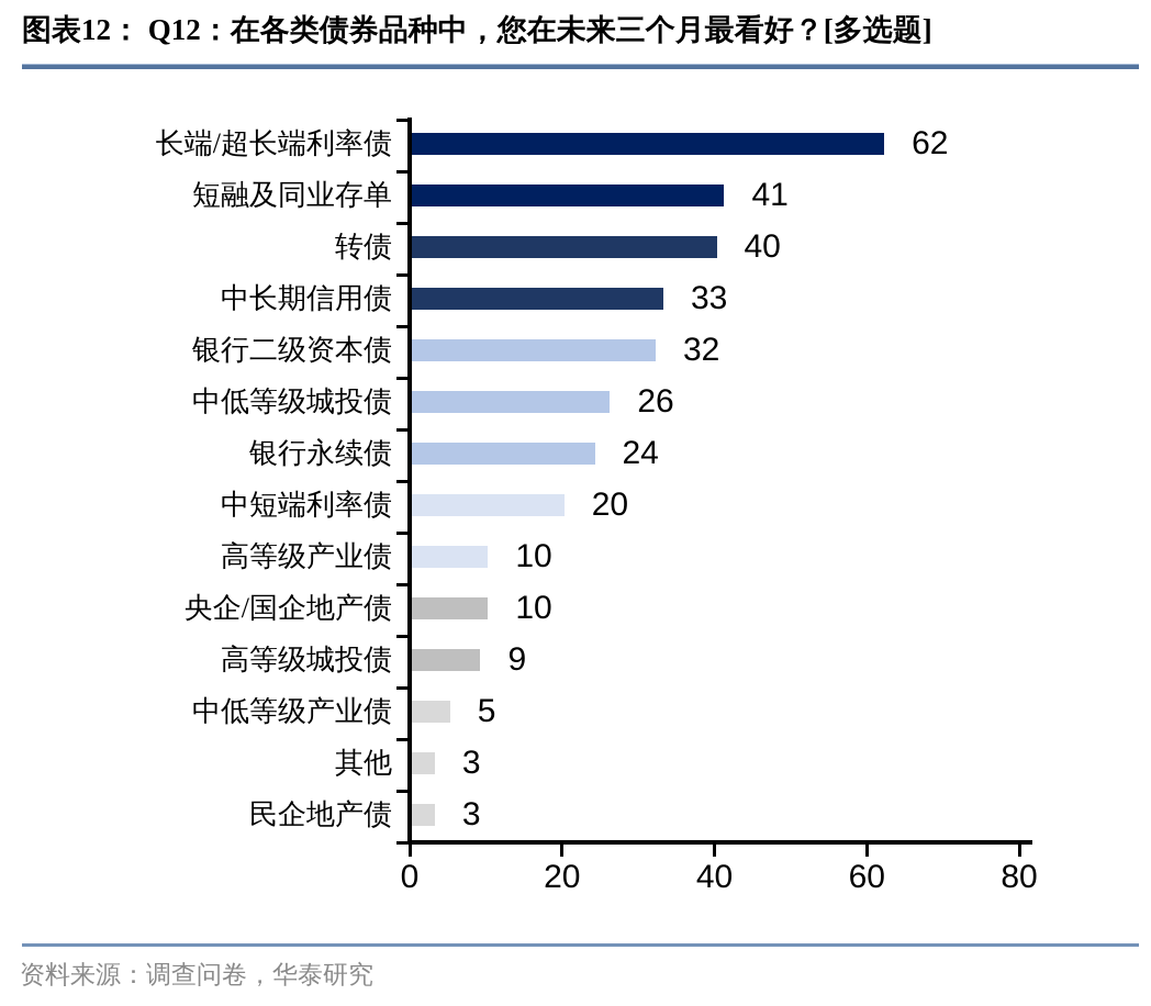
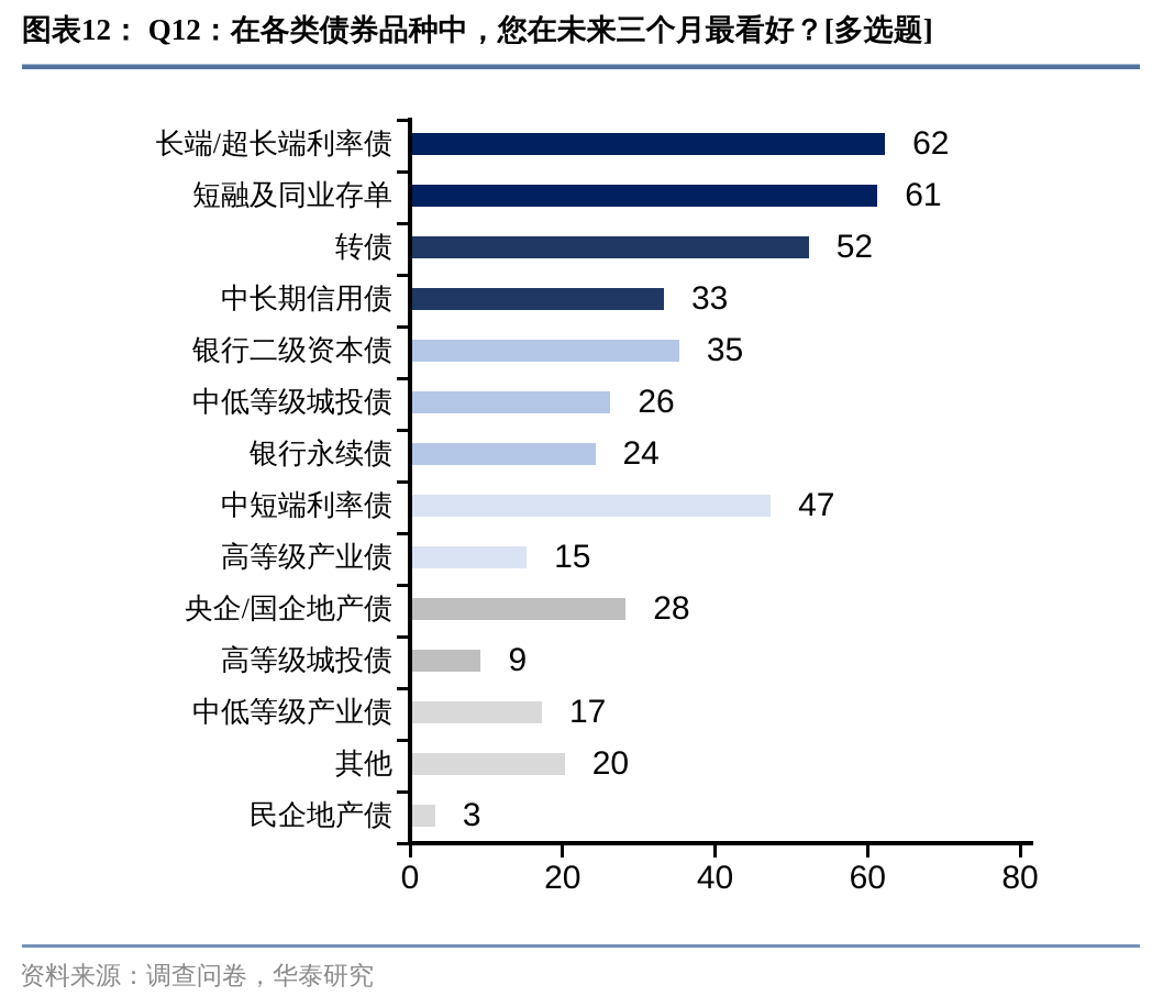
短融及同业存单: 41 -> 61
转债: 40 -> 52
银行二级资本债: 32 -> 35
中短端利率债: 20 -> 47
高等级产业债: 10 -> 15
央企/国企地产债: 10 -> 28
中低等级产业债: 5 -> 17
其他: 3 -> 20
